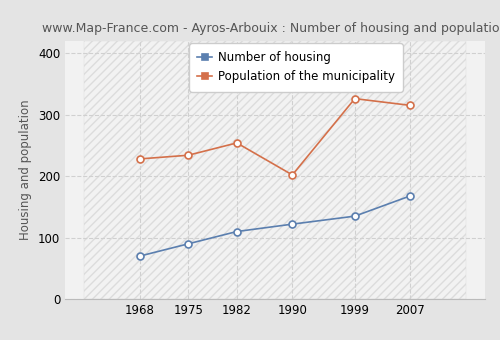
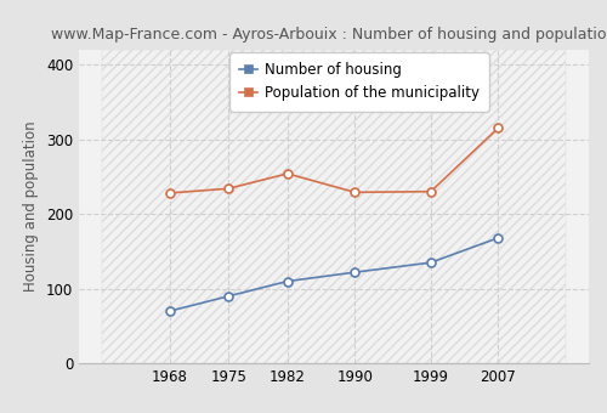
Population of the municipality/1990: 202 -> 229
Population of the municipality/1999: 326 -> 230
